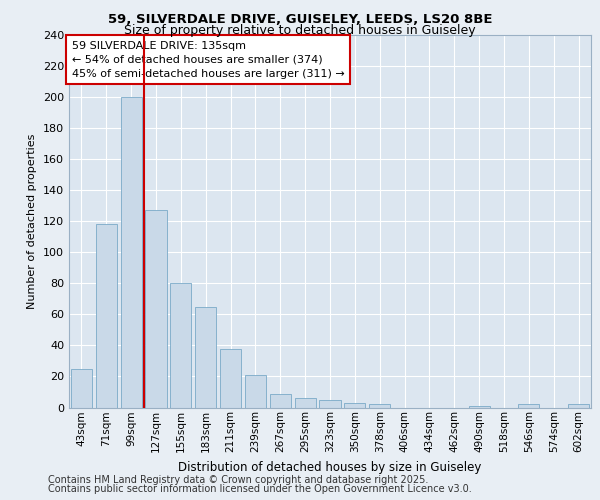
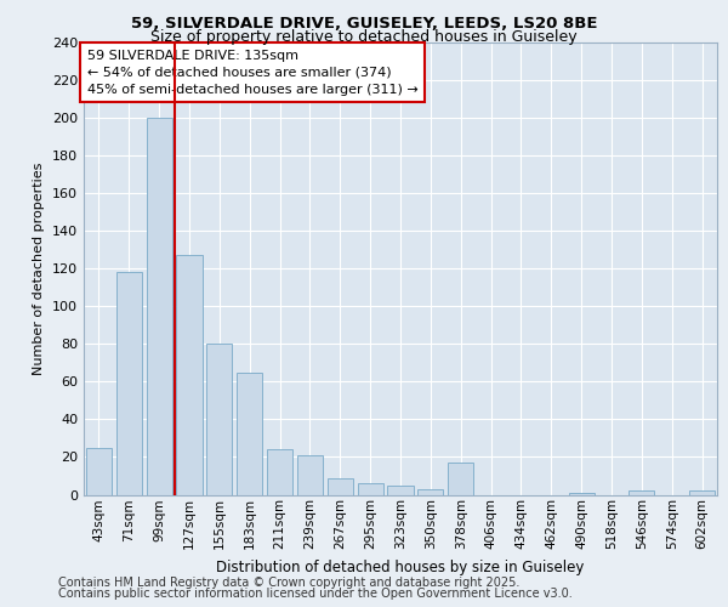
211sqm: 38 -> 24
378sqm: 2 -> 17
